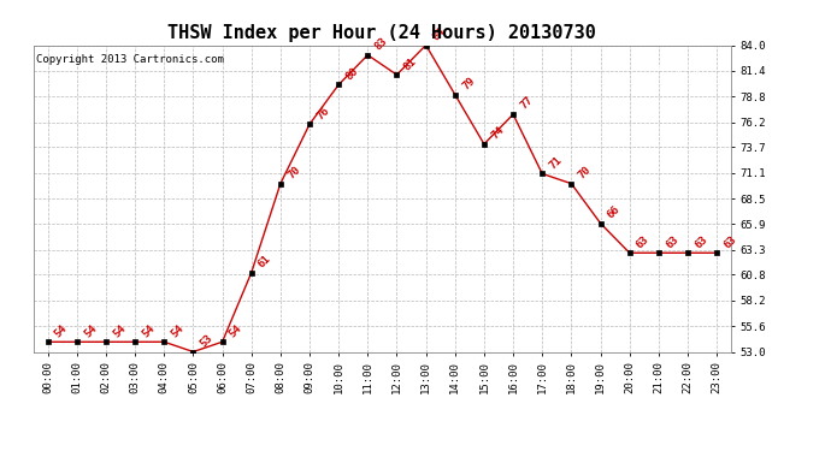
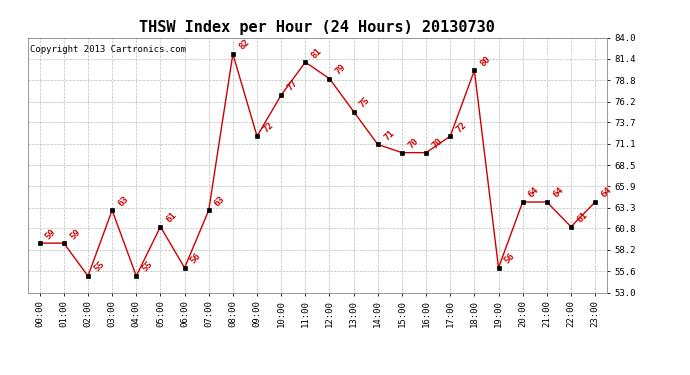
00:00: 54 -> 59
01:00: 54 -> 59
02:00: 54 -> 55
03:00: 54 -> 63
04:00: 54 -> 55
05:00: 53 -> 61
06:00: 54 -> 56
07:00: 61 -> 63
08:00: 70 -> 82
09:00: 76 -> 72
10:00: 80 -> 77
11:00: 83 -> 81
12:00: 81 -> 79
13:00: 84 -> 75
14:00: 79 -> 71
15:00: 74 -> 70
16:00: 77 -> 70
17:00: 71 -> 72
18:00: 70 -> 80
19:00: 66 -> 56
20:00: 63 -> 64
21:00: 63 -> 64
22:00: 63 -> 61
23:00: 63 -> 64
